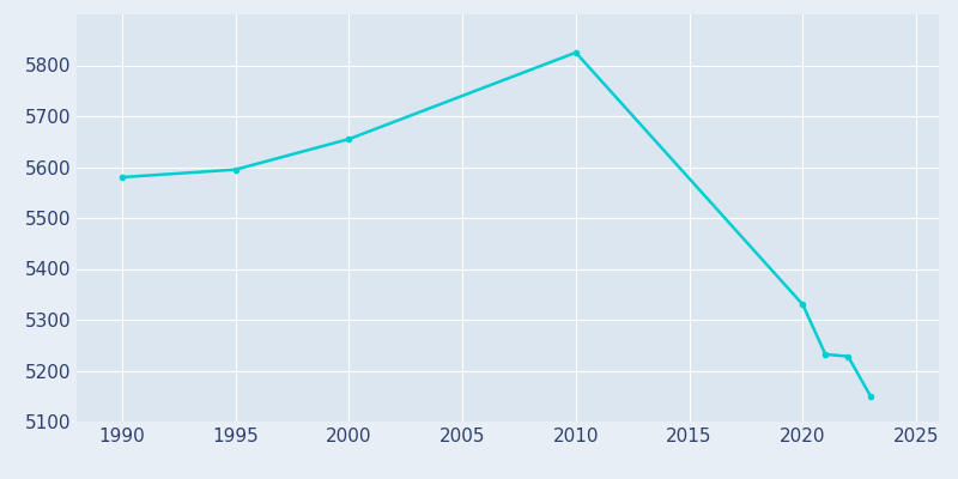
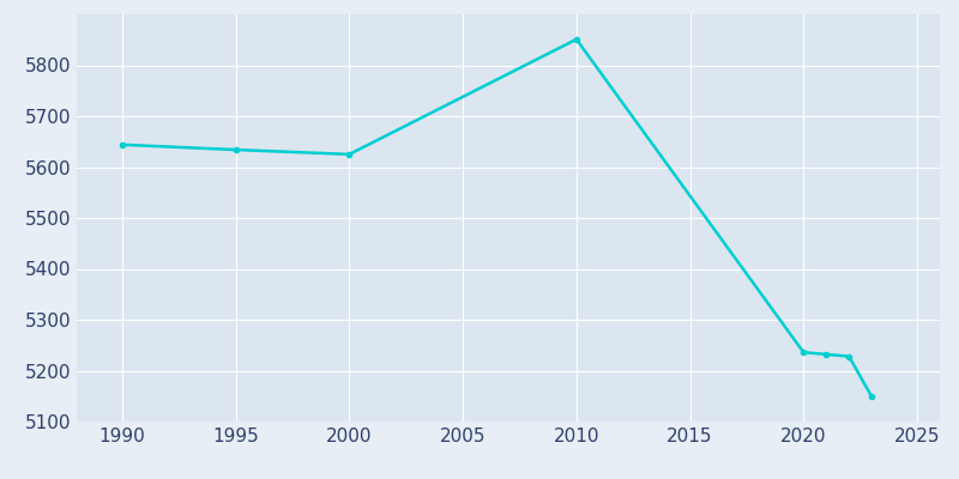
1990: 5580 -> 5644
1995: 5595 -> 5634
2000: 5655 -> 5625
2010: 5825 -> 5851
2020: 5330 -> 5236
